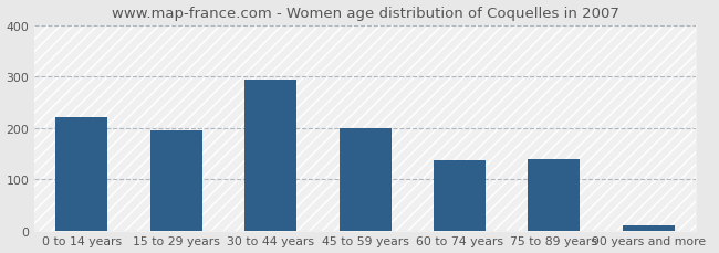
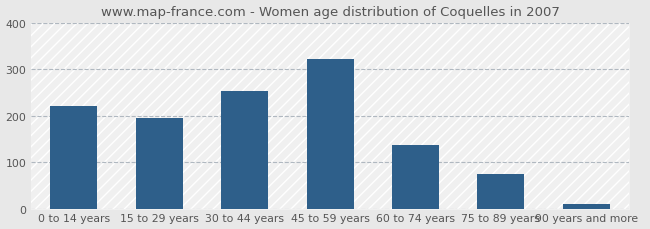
30 to 44 years: 295 -> 254
45 to 59 years: 200 -> 323
75 to 89 years: 140 -> 74
